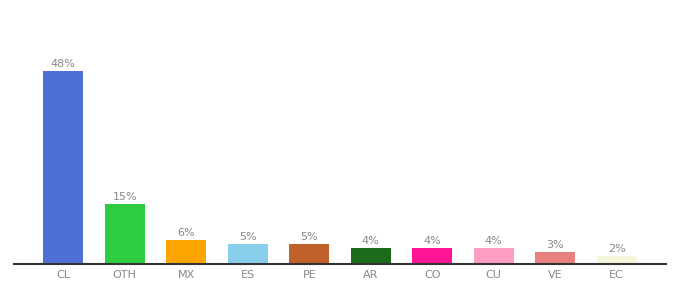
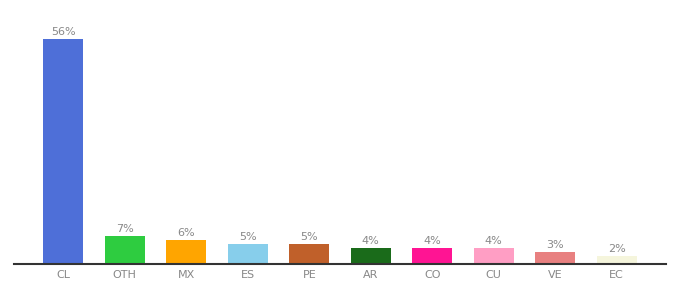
CL: 48% -> 56%
OTH: 15% -> 7%
